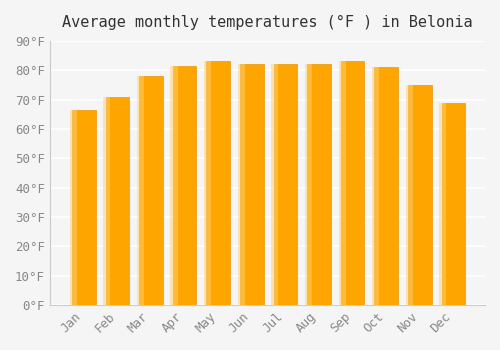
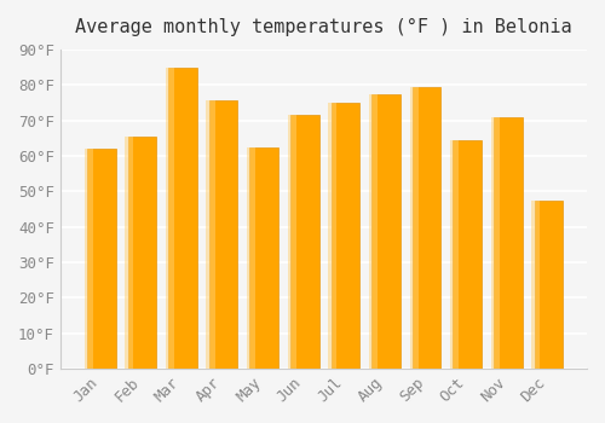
Jan: 66.5°F -> 62.0°F
Feb: 71.0°F -> 65.5°F
Mar: 78.0°F -> 85.0°F
Apr: 81.5°F -> 75.5°F
May: 83.0°F -> 62.5°F
Jun: 82.0°F -> 71.5°F
Jul: 82.0°F -> 75.0°F
Aug: 82.0°F -> 77.5°F
Sep: 83.0°F -> 79.5°F
Oct: 81.0°F -> 64.5°F
Nov: 75.0°F -> 71.0°F
Dec: 69.0°F -> 47.5°F
